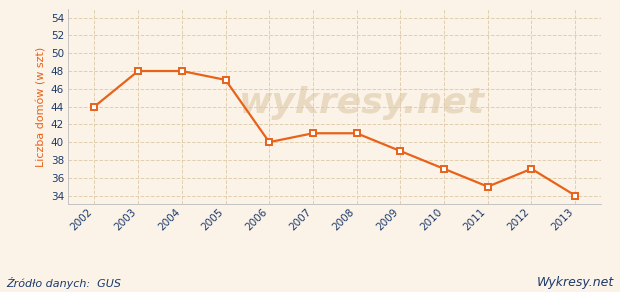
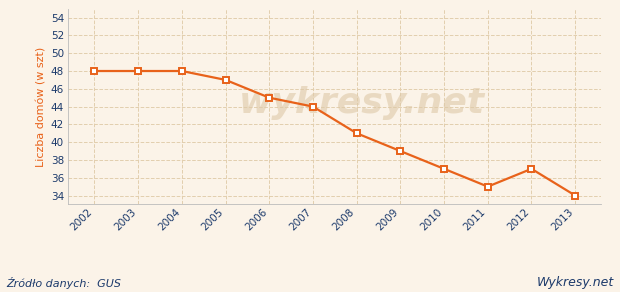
2002: 44 -> 48
2006: 40 -> 45
2007: 41 -> 44
